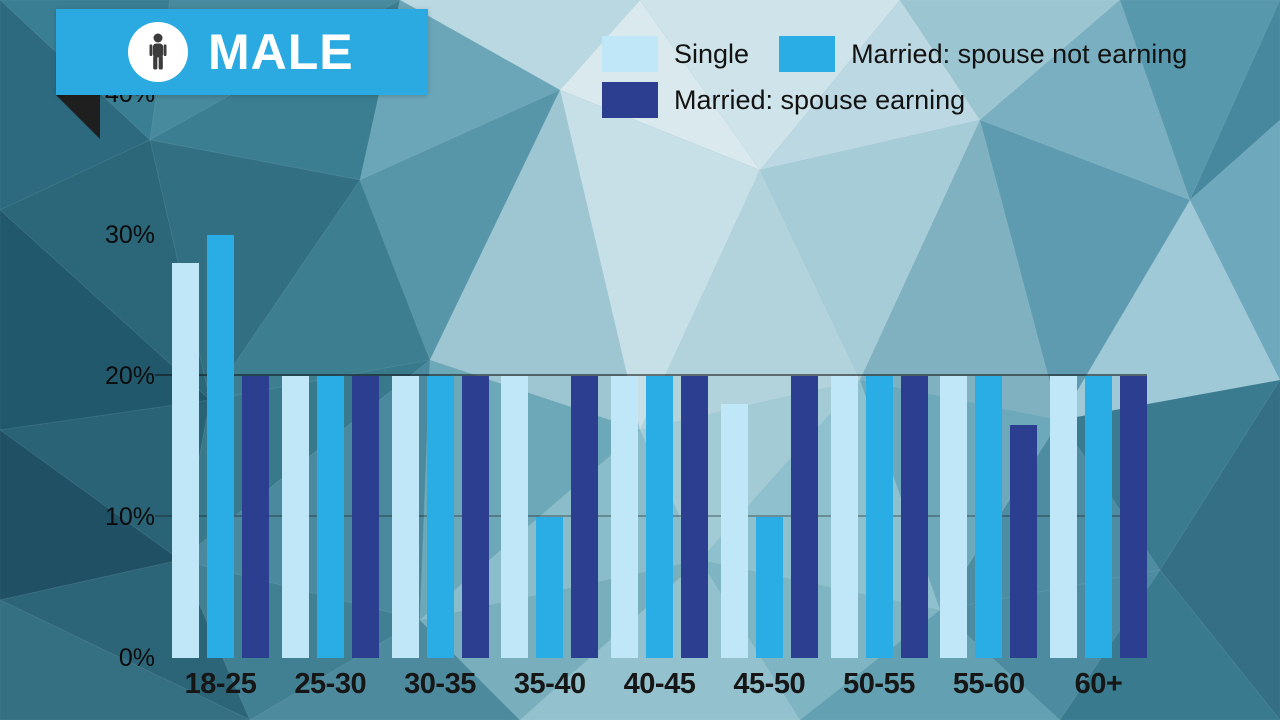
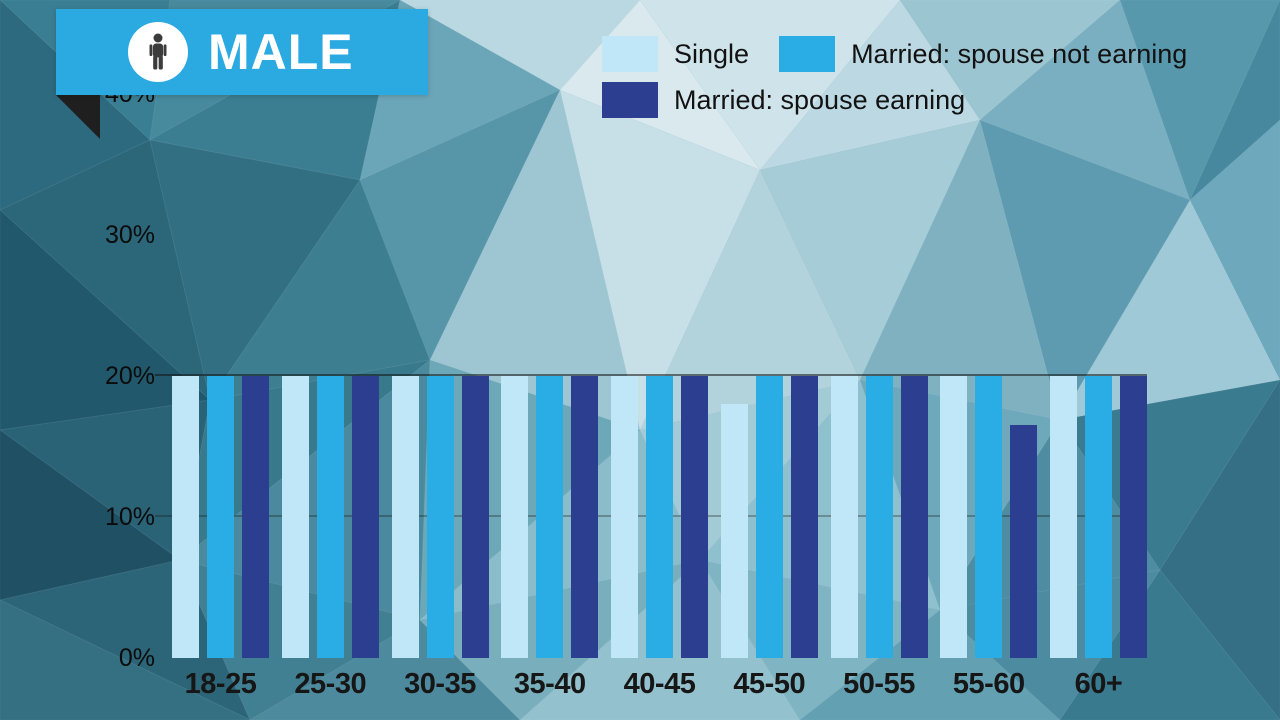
Single/18-25: 28% -> 20%
Married: spouse not earning/18-25: 30% -> 20%
Married: spouse not earning/35-40: 10% -> 20%
Married: spouse not earning/45-50: 10% -> 20%
